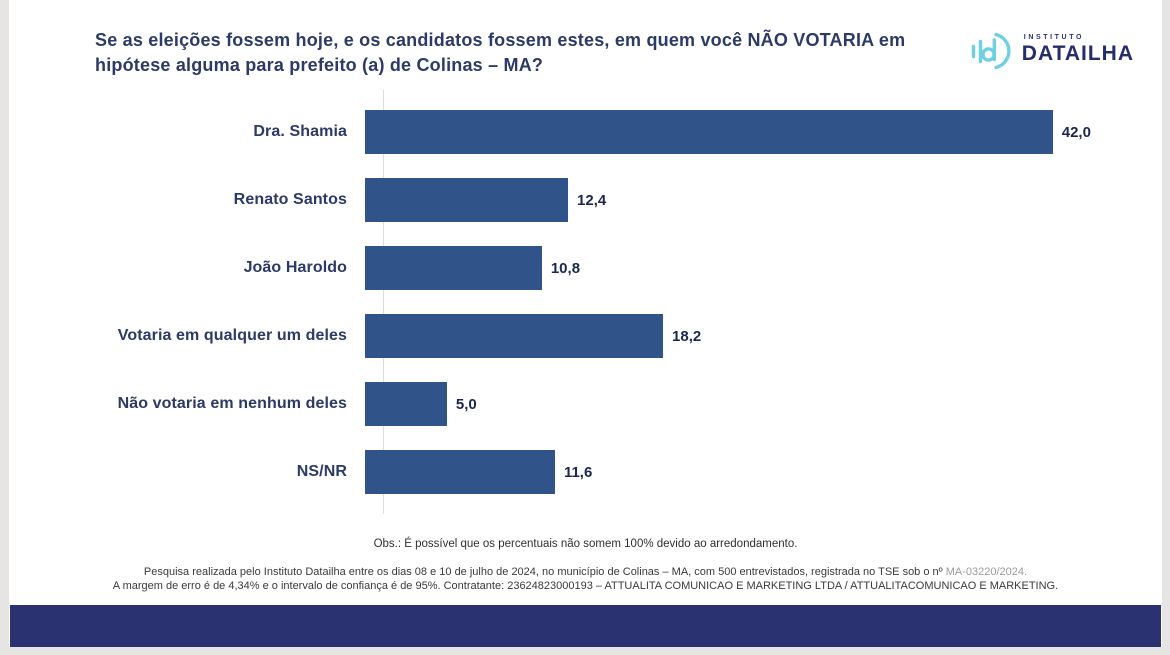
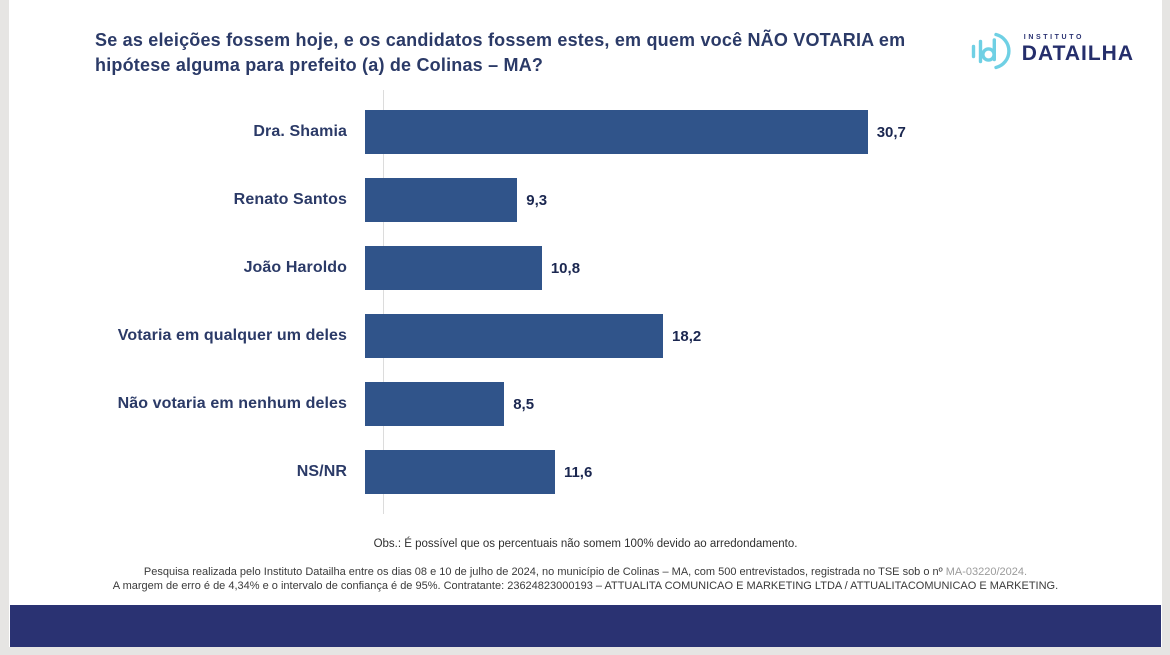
Dra. Shamia: 42,0 -> 30,7
Renato Santos: 12,4 -> 9,3
Não votaria em nenhum deles: 5,0 -> 8,5
